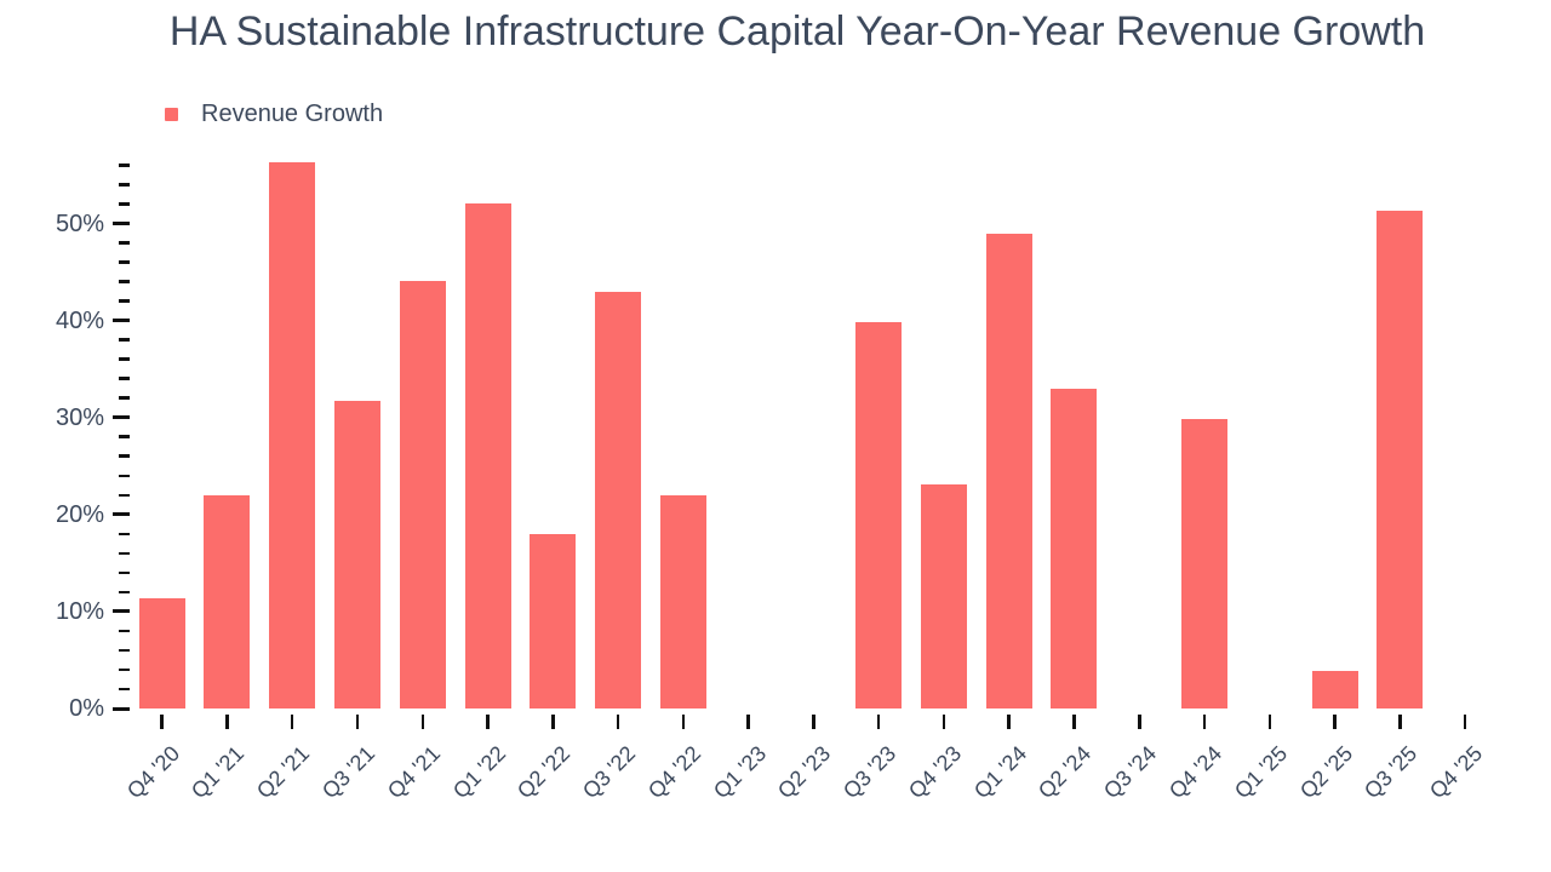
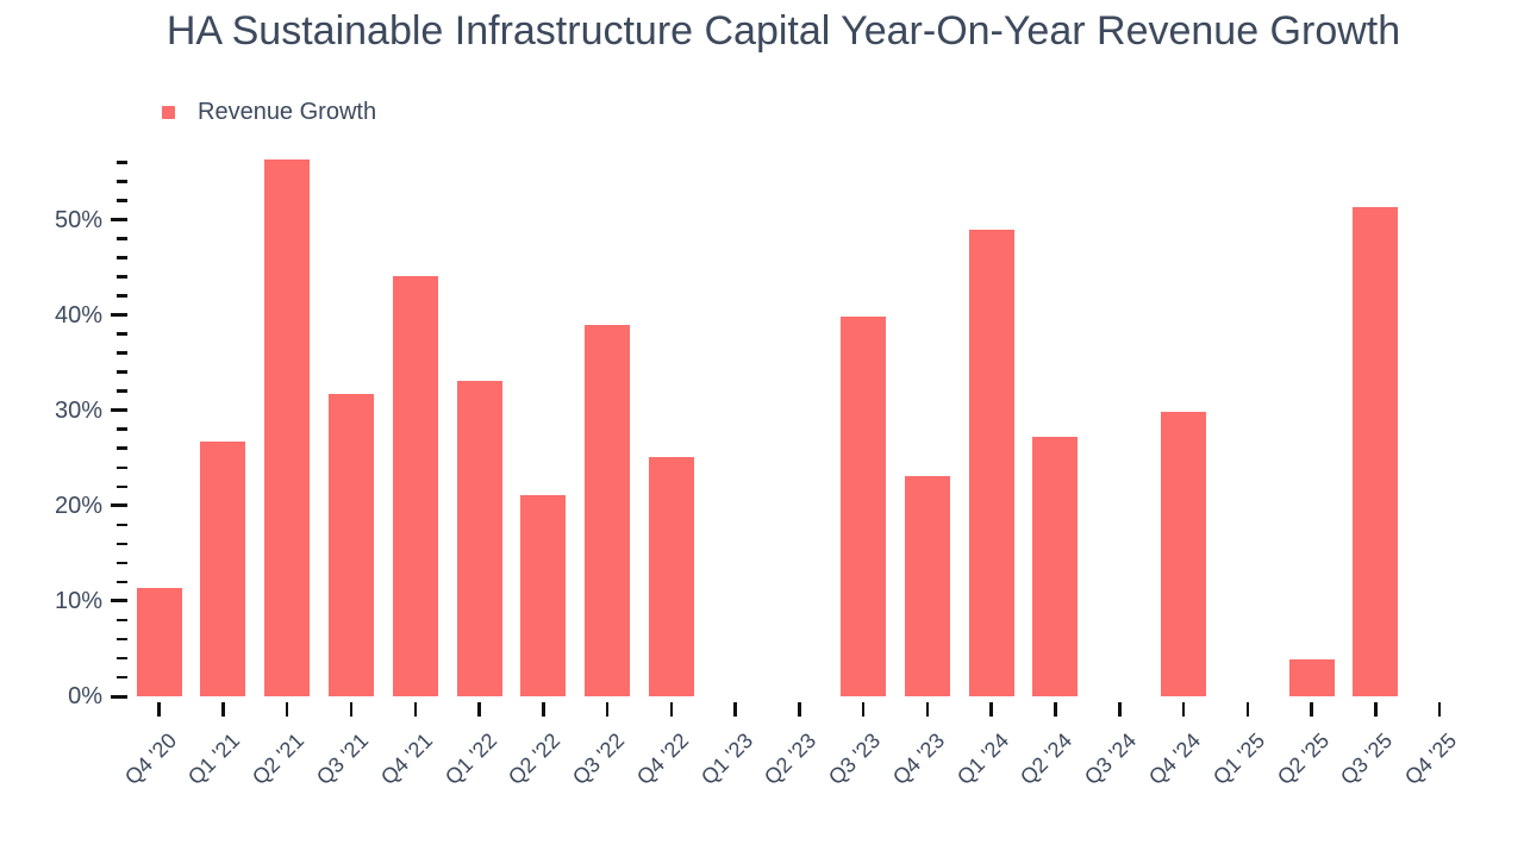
Q1 '21: 22% -> 27%
Q1 '22: 52% -> 33%
Q2 '22: 18% -> 21%
Q3 '22: 43% -> 39%
Q4 '22: 22% -> 25%
Q2 '24: 33% -> 27%
